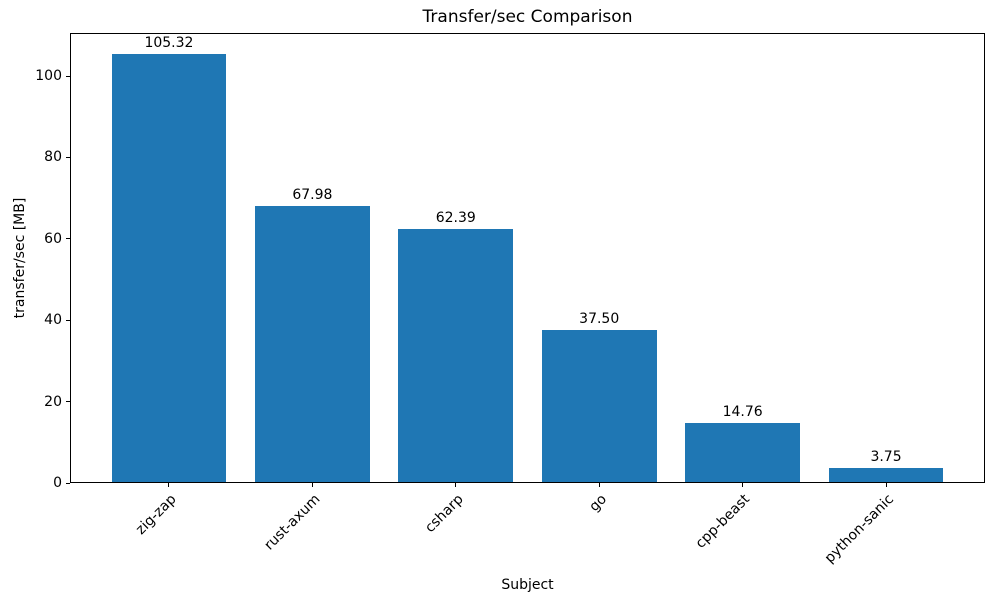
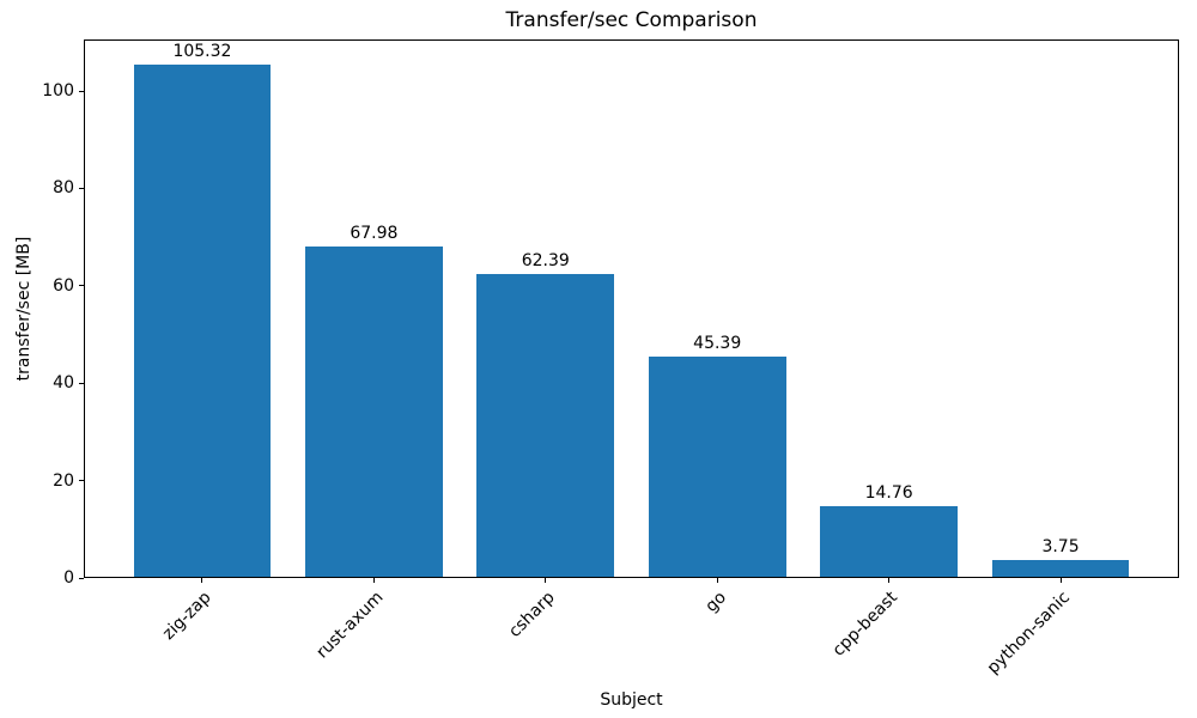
go: 37.50 -> 45.39
